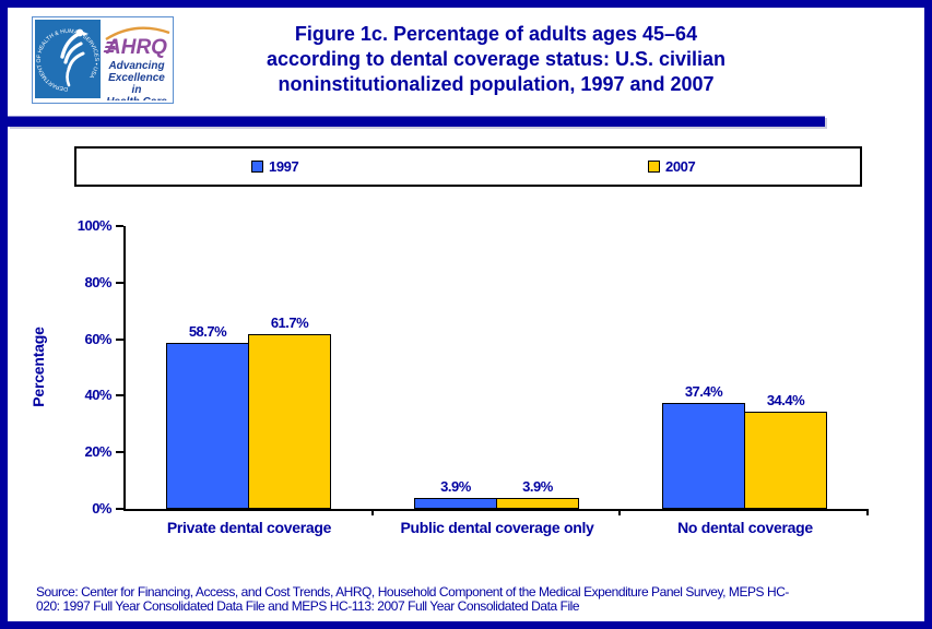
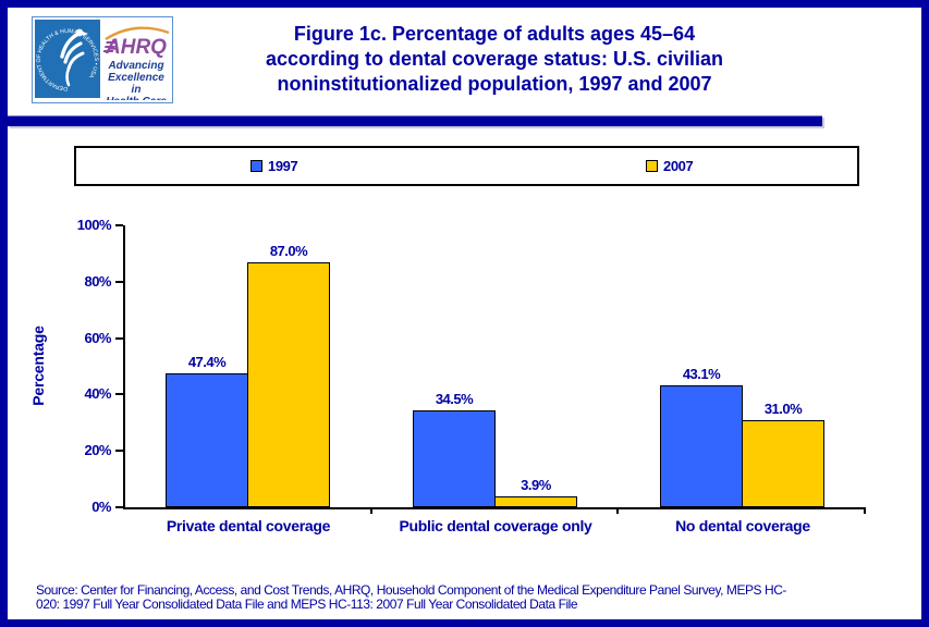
1997/Private dental coverage: 58.7% -> 47.4%
2007/Private dental coverage: 61.7% -> 87.0%
1997/Public dental coverage only: 3.9% -> 34.5%
1997/No dental coverage: 37.4% -> 43.1%
2007/No dental coverage: 34.4% -> 31.0%
